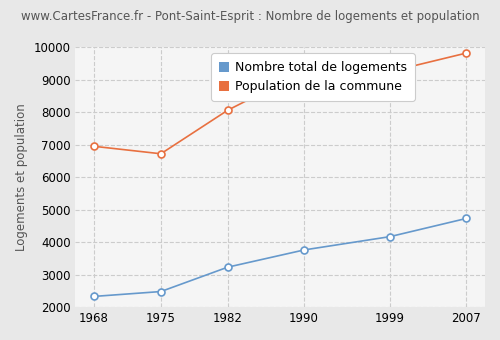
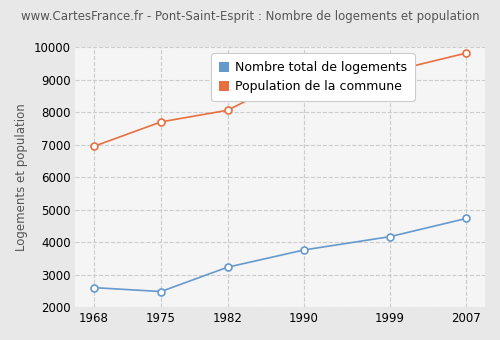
Nombre total de logements/1968: 2330 -> 2600
Population de la commune/1975: 6720 -> 7700
